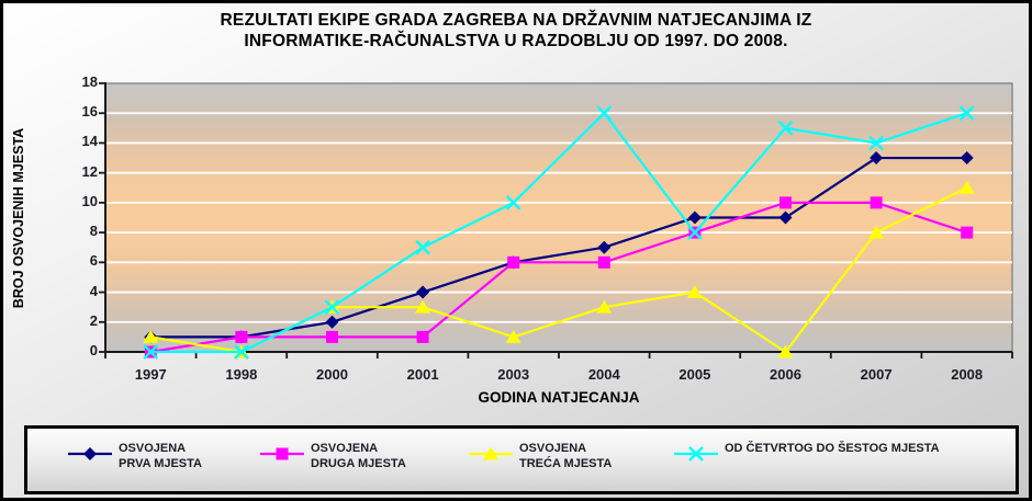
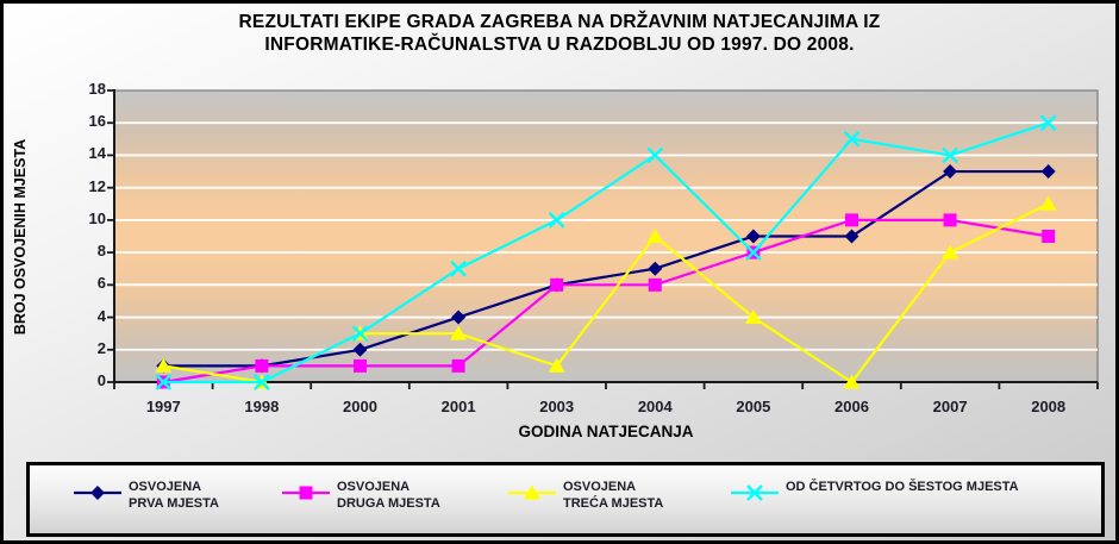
OSVOJENA TREĆA MJESTA/2004: 3 -> 9
OD ČETVRTOG DO ŠESTOG MJESTA/2004: 16 -> 14
OSVOJENA DRUGA MJESTA/2008: 8 -> 9
